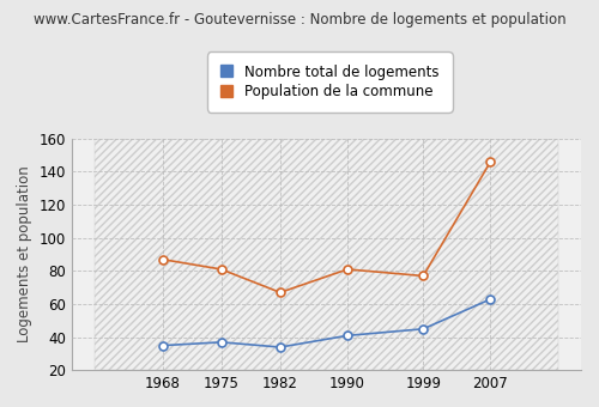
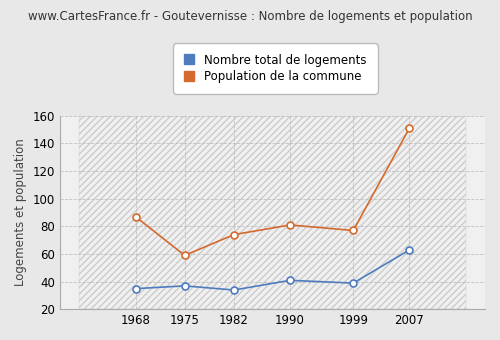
Population de la commune/1975: 81 -> 59
Population de la commune/1982: 67 -> 74
Nombre total de logements/1999: 45 -> 39
Population de la commune/2007: 146 -> 151
